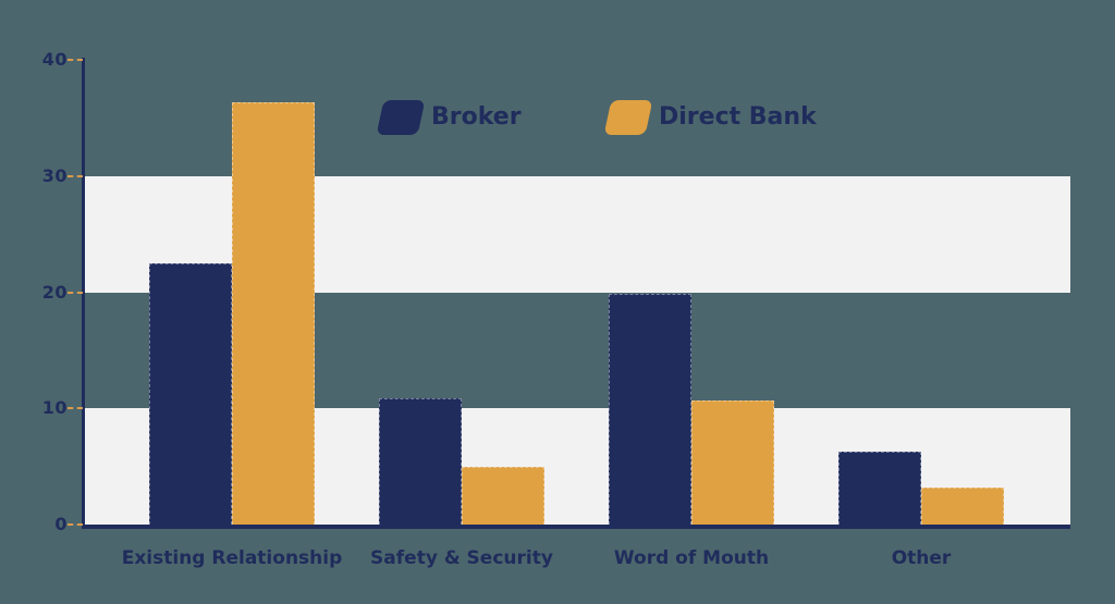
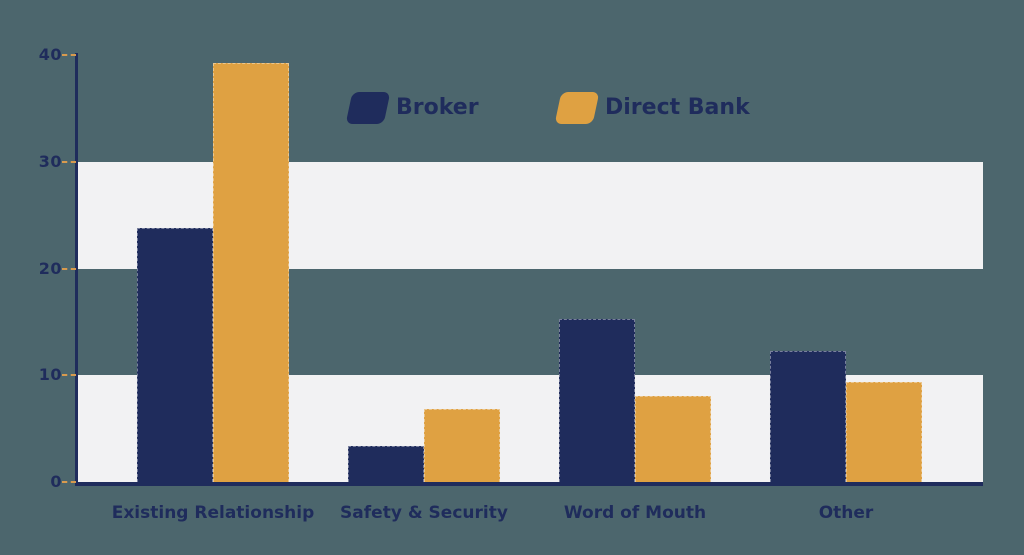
Broker/Existing Relationship: 22.5 -> 23.8
Direct Bank/Existing Relationship: 36.4 -> 39.3
Broker/Safety & Security: 10.9 -> 3.4
Direct Bank/Safety & Security: 5.0 -> 6.8
Broker/Word of Mouth: 19.9 -> 15.3
Direct Bank/Word of Mouth: 10.7 -> 8.1
Broker/Other: 6.3 -> 12.3
Direct Bank/Other: 3.2 -> 9.4
